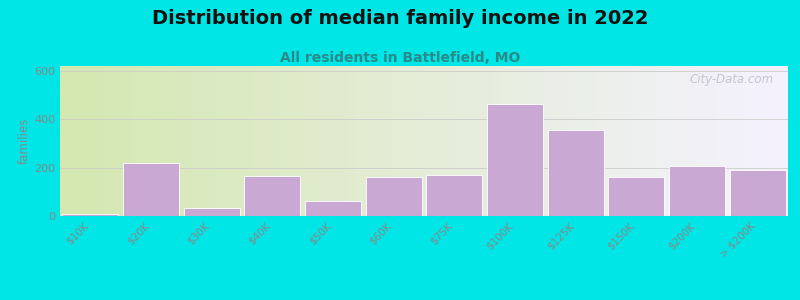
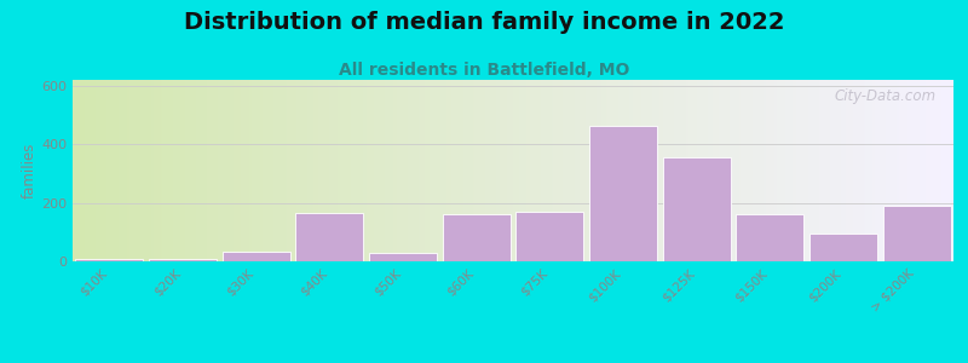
$20K: 220 -> 10
$50K: 60 -> 30
$200K: 205 -> 95
